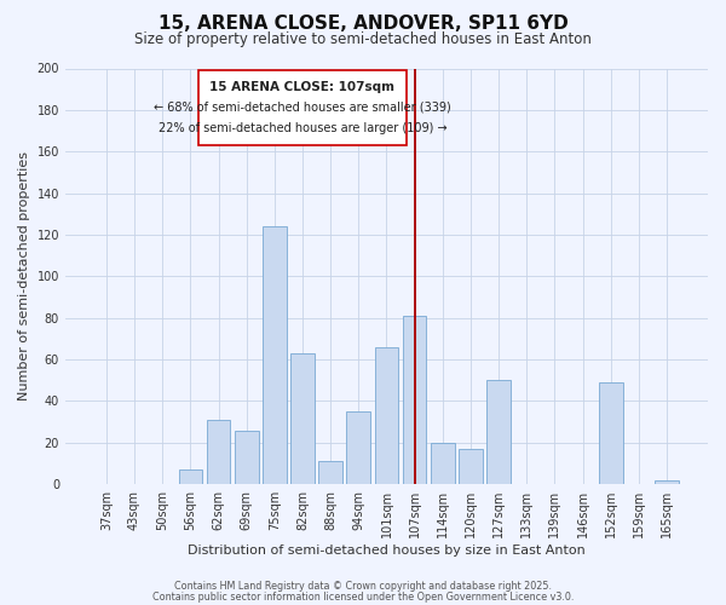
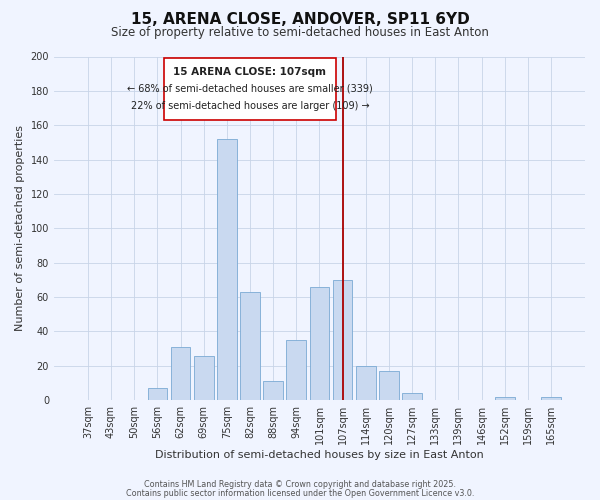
75sqm: 124 -> 152
107sqm: 81 -> 70
127sqm: 50 -> 4
152sqm: 49 -> 2
